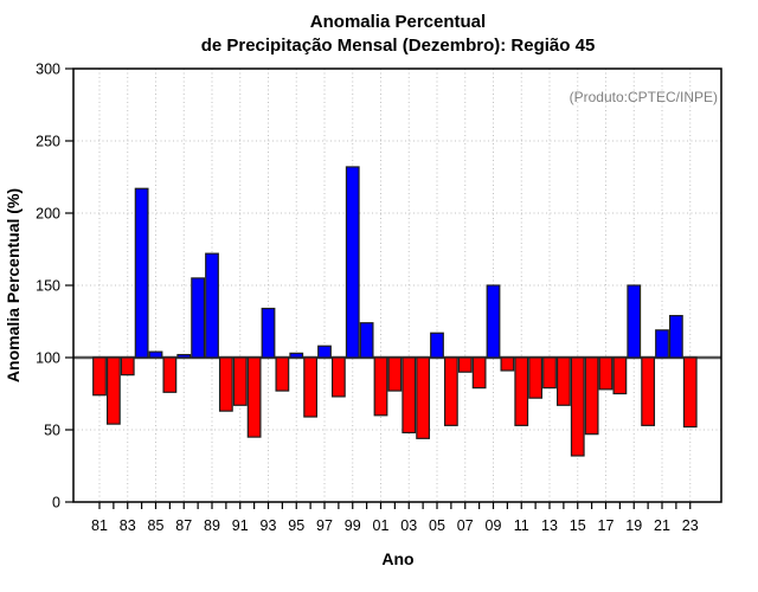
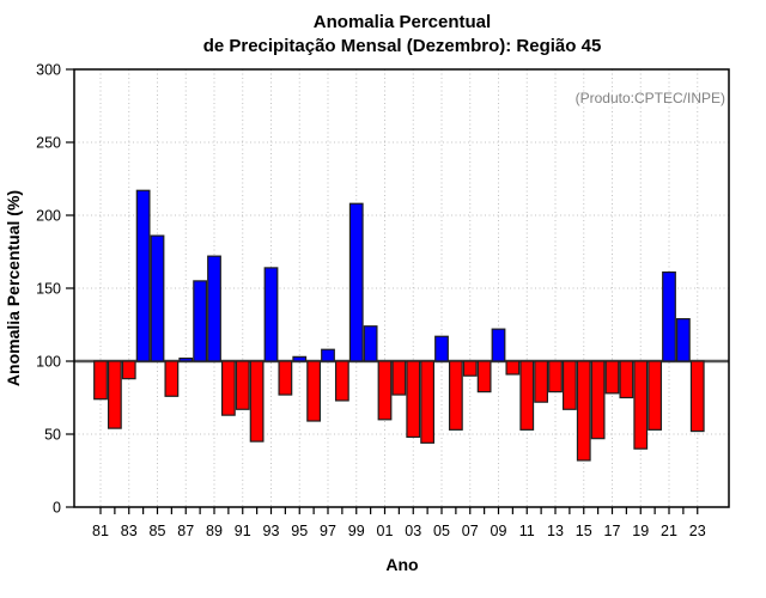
85: 104 -> 186
93: 134 -> 164
99: 232 -> 208
09: 150 -> 122
19: 150 -> 40
21: 119 -> 161
